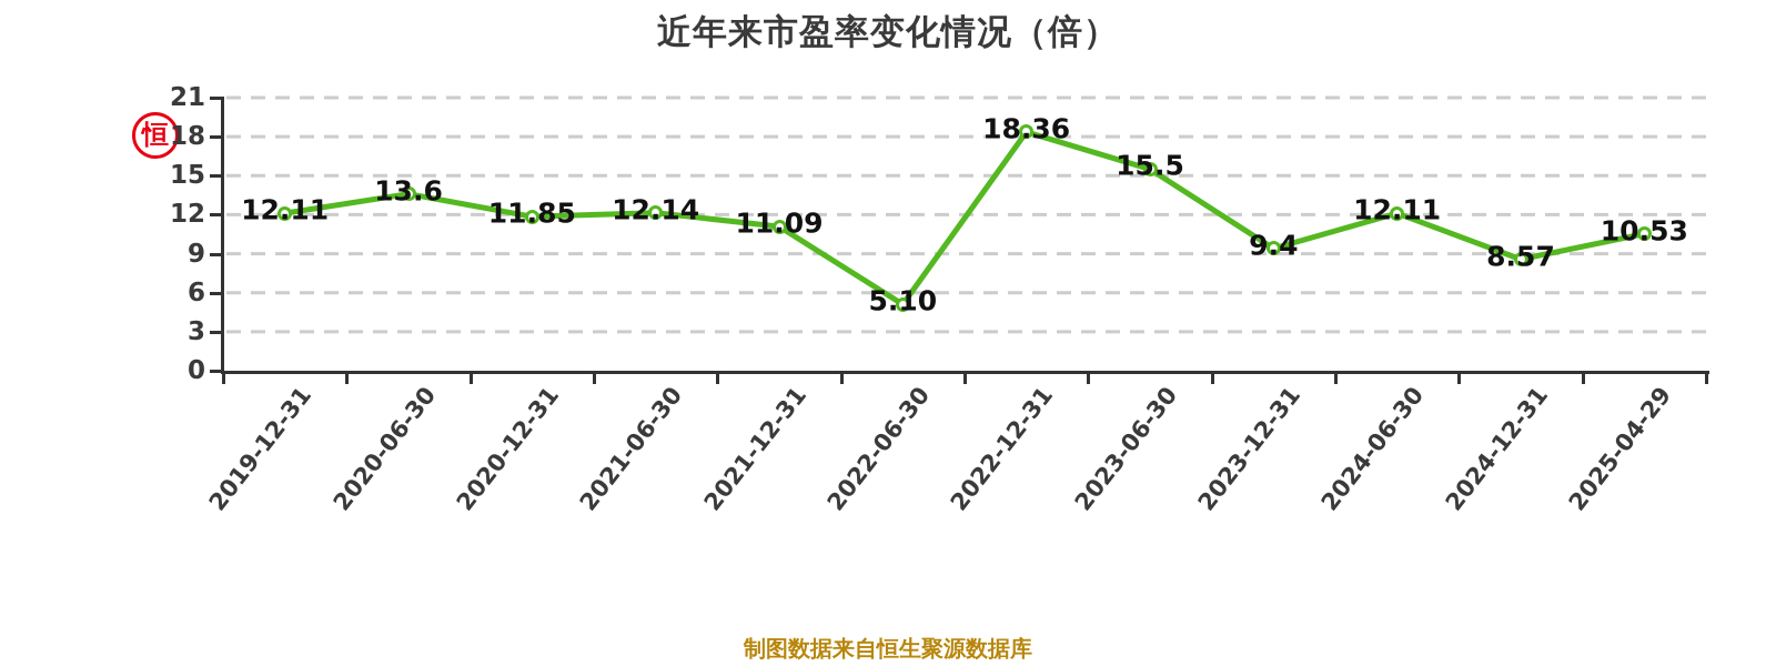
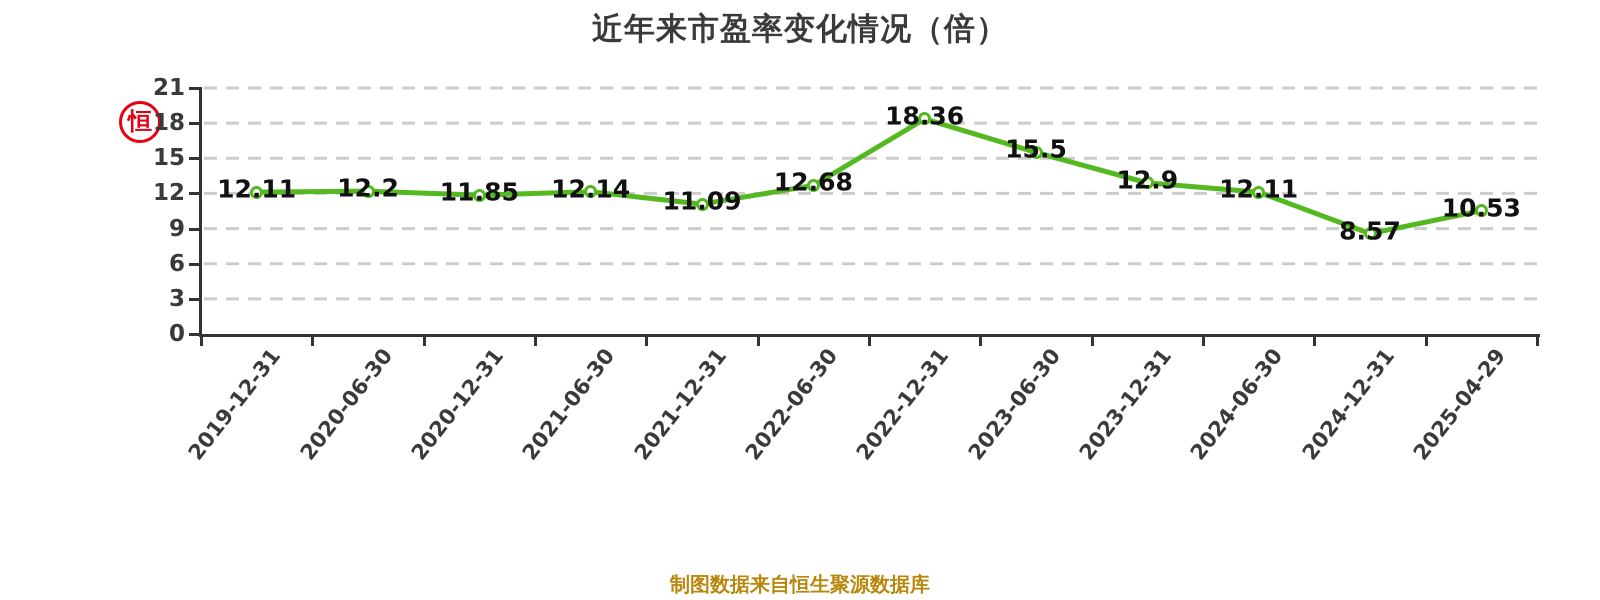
2020-06-30: 13.6 -> 12.2
2022-06-30: 5.10 -> 12.68
2023-12-31: 9.4 -> 12.9
